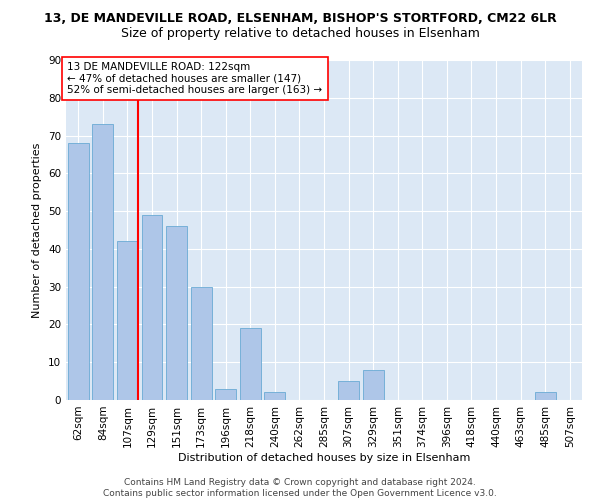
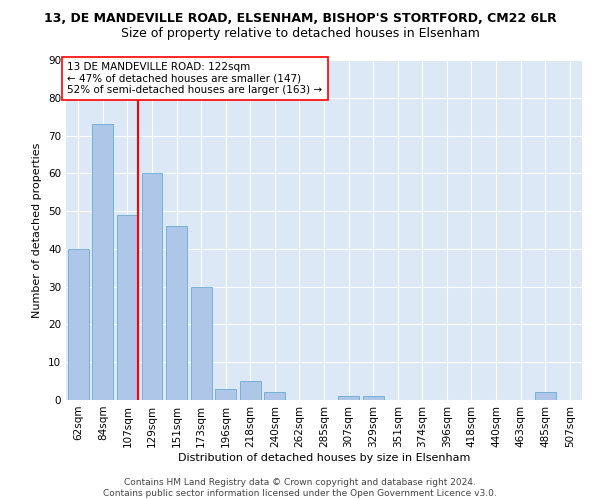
62sqm: 68 -> 40
107sqm: 42 -> 49
129sqm: 49 -> 60
218sqm: 19 -> 5
307sqm: 5 -> 1
329sqm: 8 -> 1
